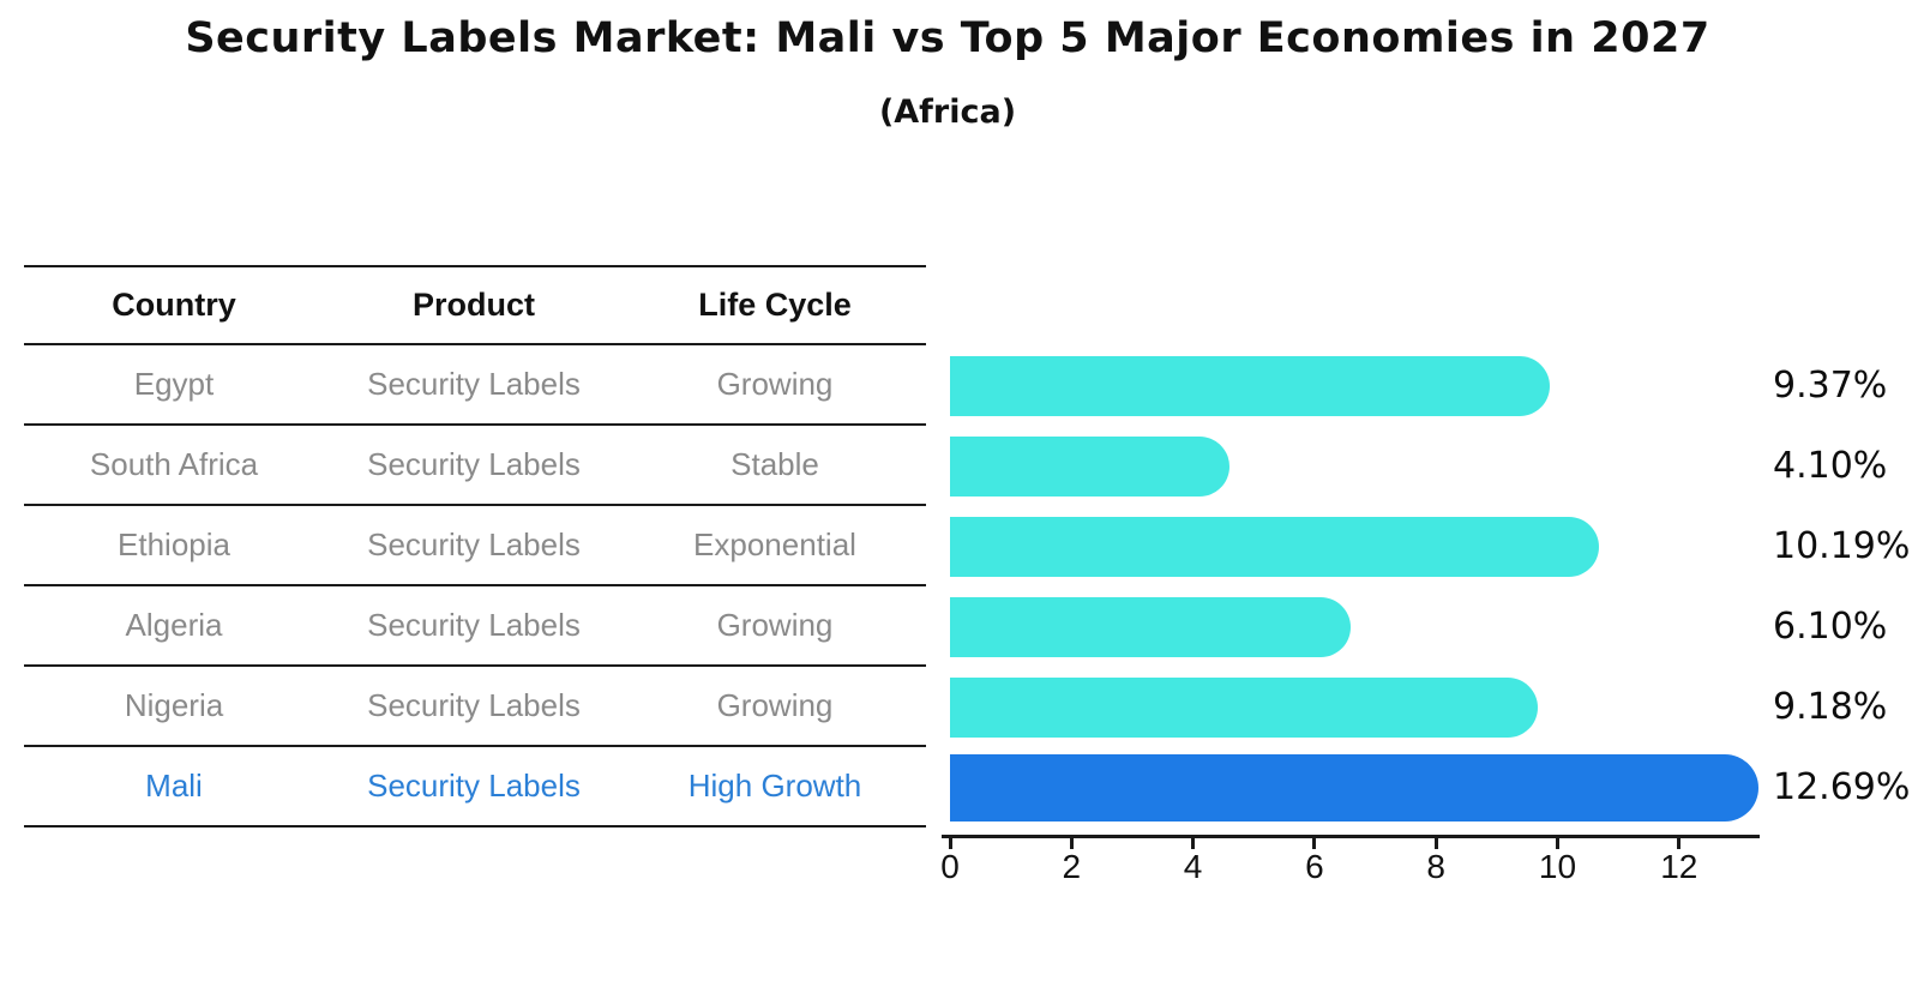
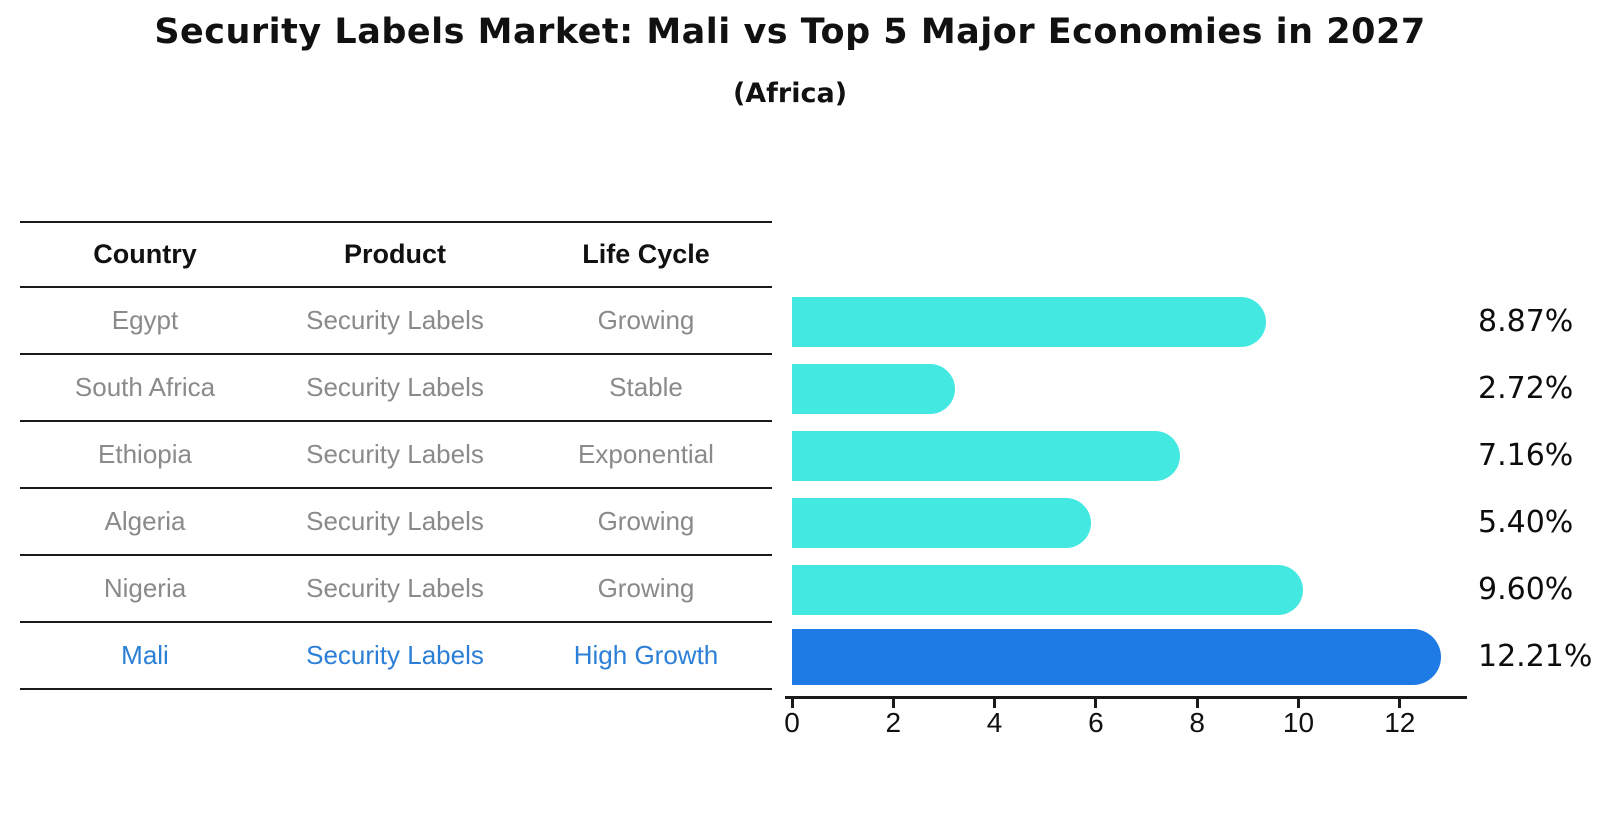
Egypt: 9.37% -> 8.87%
South Africa: 4.10% -> 2.72%
Ethiopia: 10.19% -> 7.16%
Algeria: 6.10% -> 5.40%
Nigeria: 9.18% -> 9.60%
Mali: 12.69% -> 12.21%
